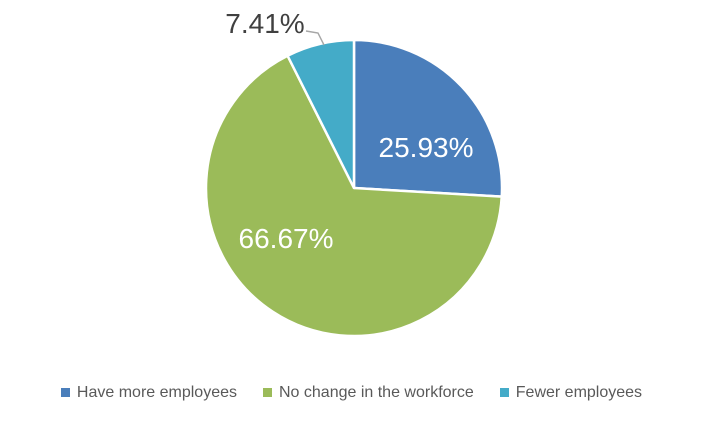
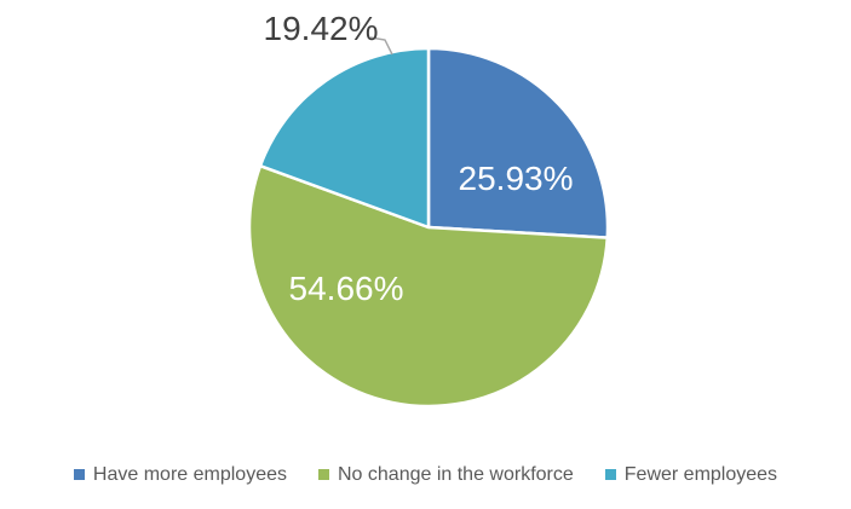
No change in the workforce: 66.67% -> 54.66%
Fewer employees: 7.41% -> 19.42%
